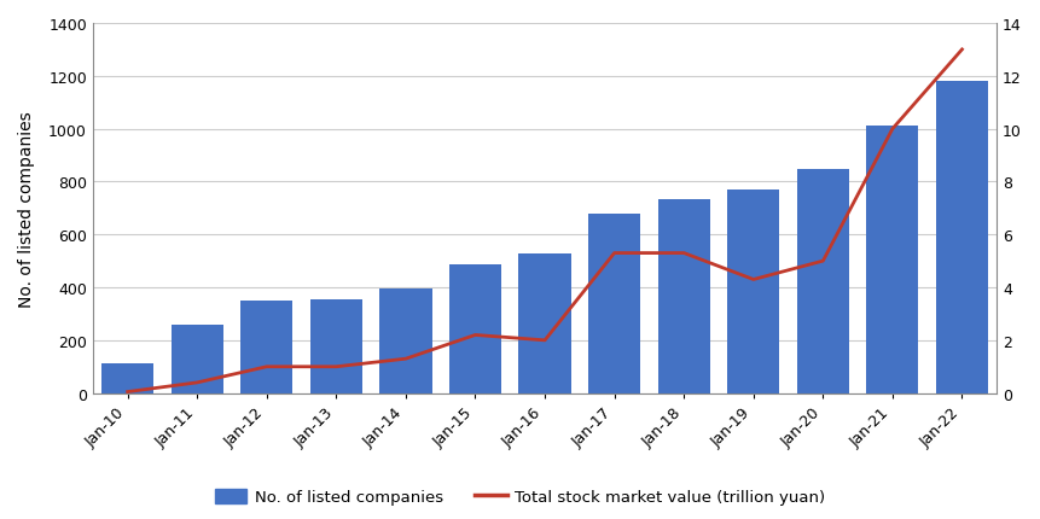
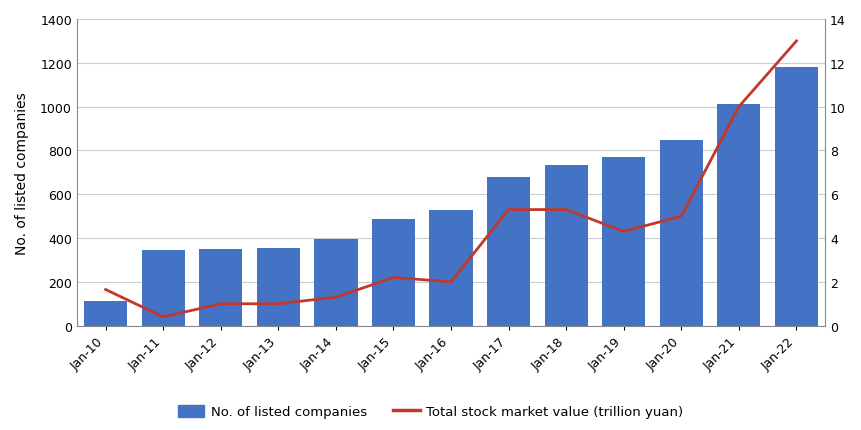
Total stock market value (trillion yuan)/Jan-10: 0.05 -> 1.65
No. of listed companies/Jan-11: 258 -> 345
